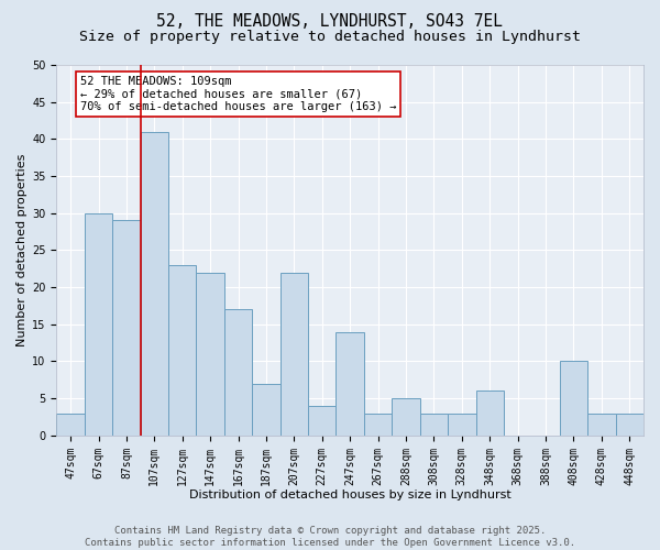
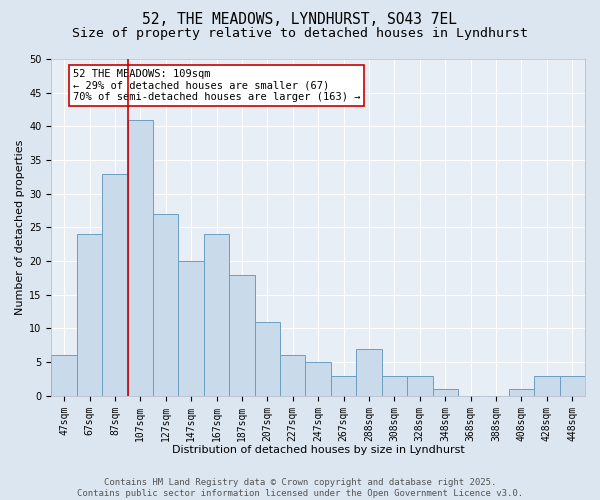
47sqm: 3 -> 6
67sqm: 30 -> 24
87sqm: 29 -> 33
127sqm: 23 -> 27
147sqm: 22 -> 20
167sqm: 17 -> 24
187sqm: 7 -> 18
207sqm: 22 -> 11
227sqm: 4 -> 6
247sqm: 14 -> 5
288sqm: 5 -> 7
348sqm: 6 -> 1
408sqm: 10 -> 1
